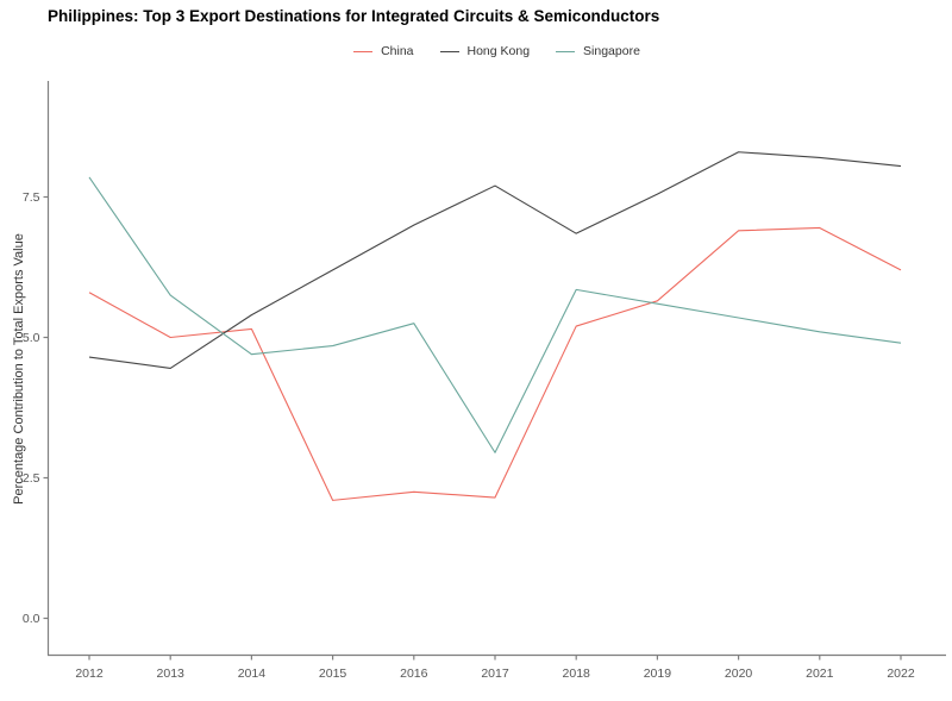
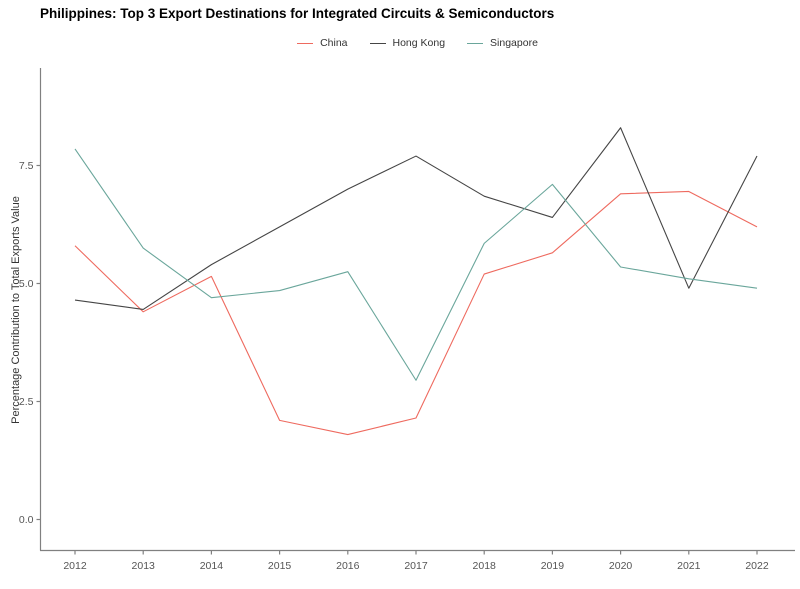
China/2013: 5.0 -> 4.4
China/2016: 2.2 -> 1.8
Hong Kong/2019: 7.5 -> 6.4
Singapore/2019: 5.6 -> 7.1
Hong Kong/2021: 8.2 -> 4.9
Hong Kong/2022: 8.1 -> 7.7
